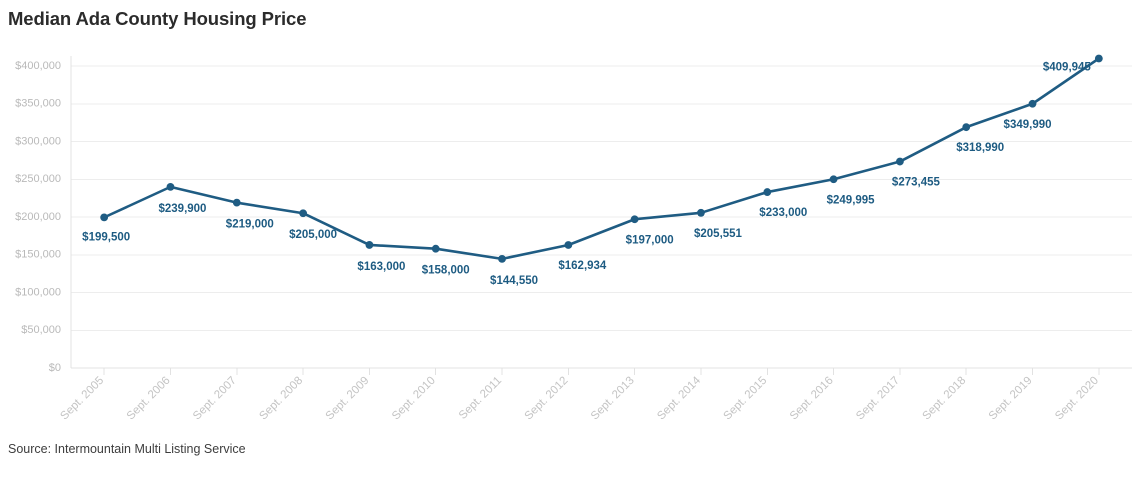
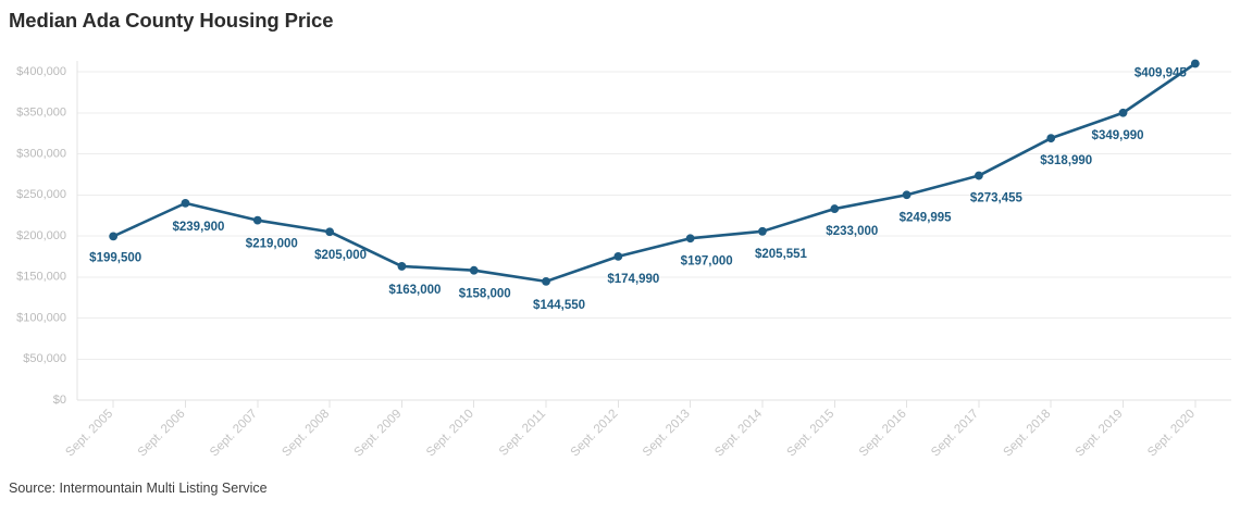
Sept. 2012: $162,934 -> $174,990
